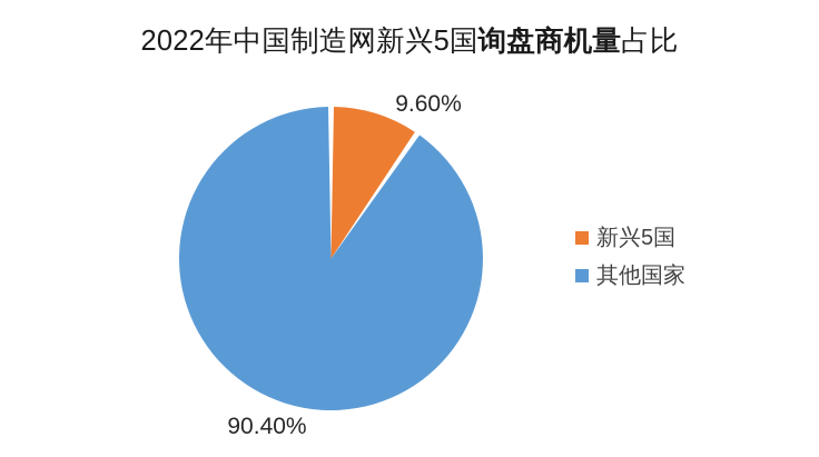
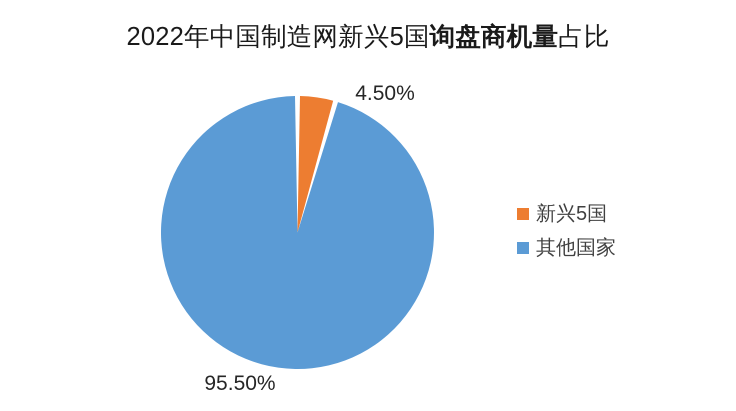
新兴5国: 9.60% -> 4.50%
其他国家: 90.40% -> 95.50%
